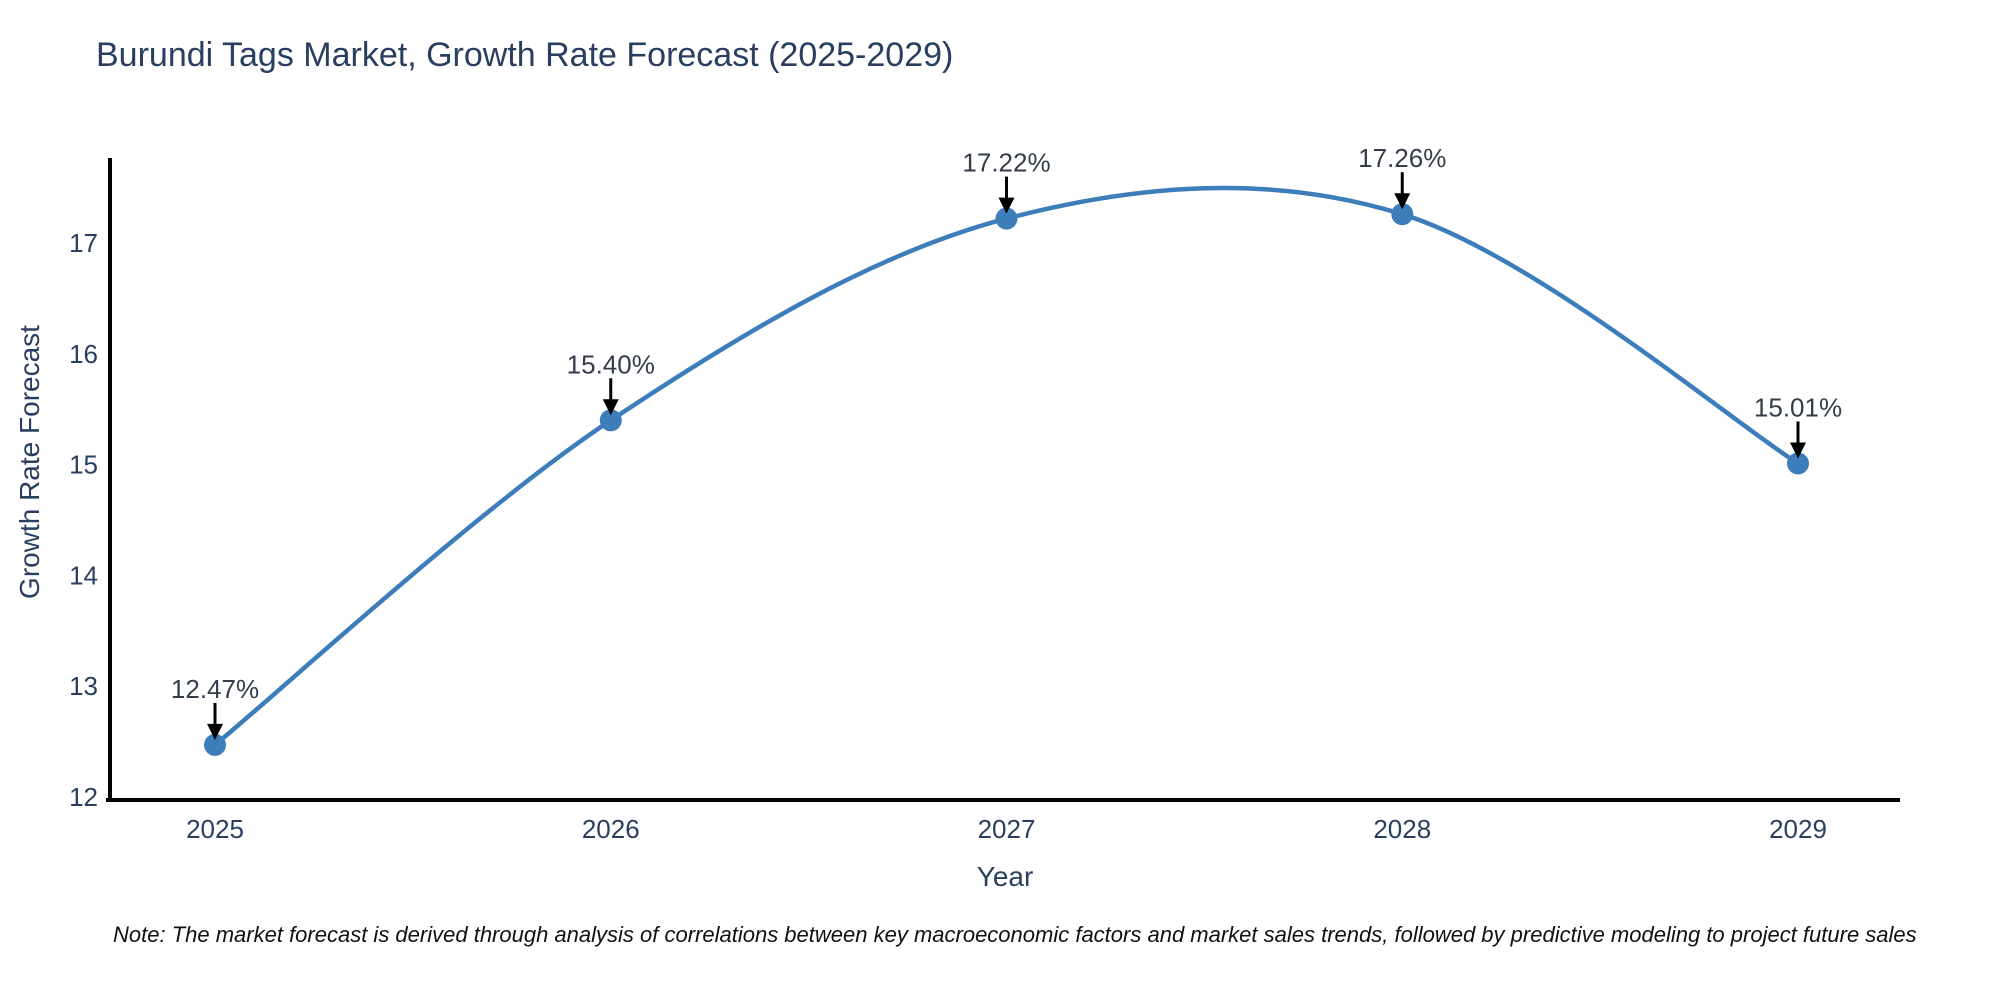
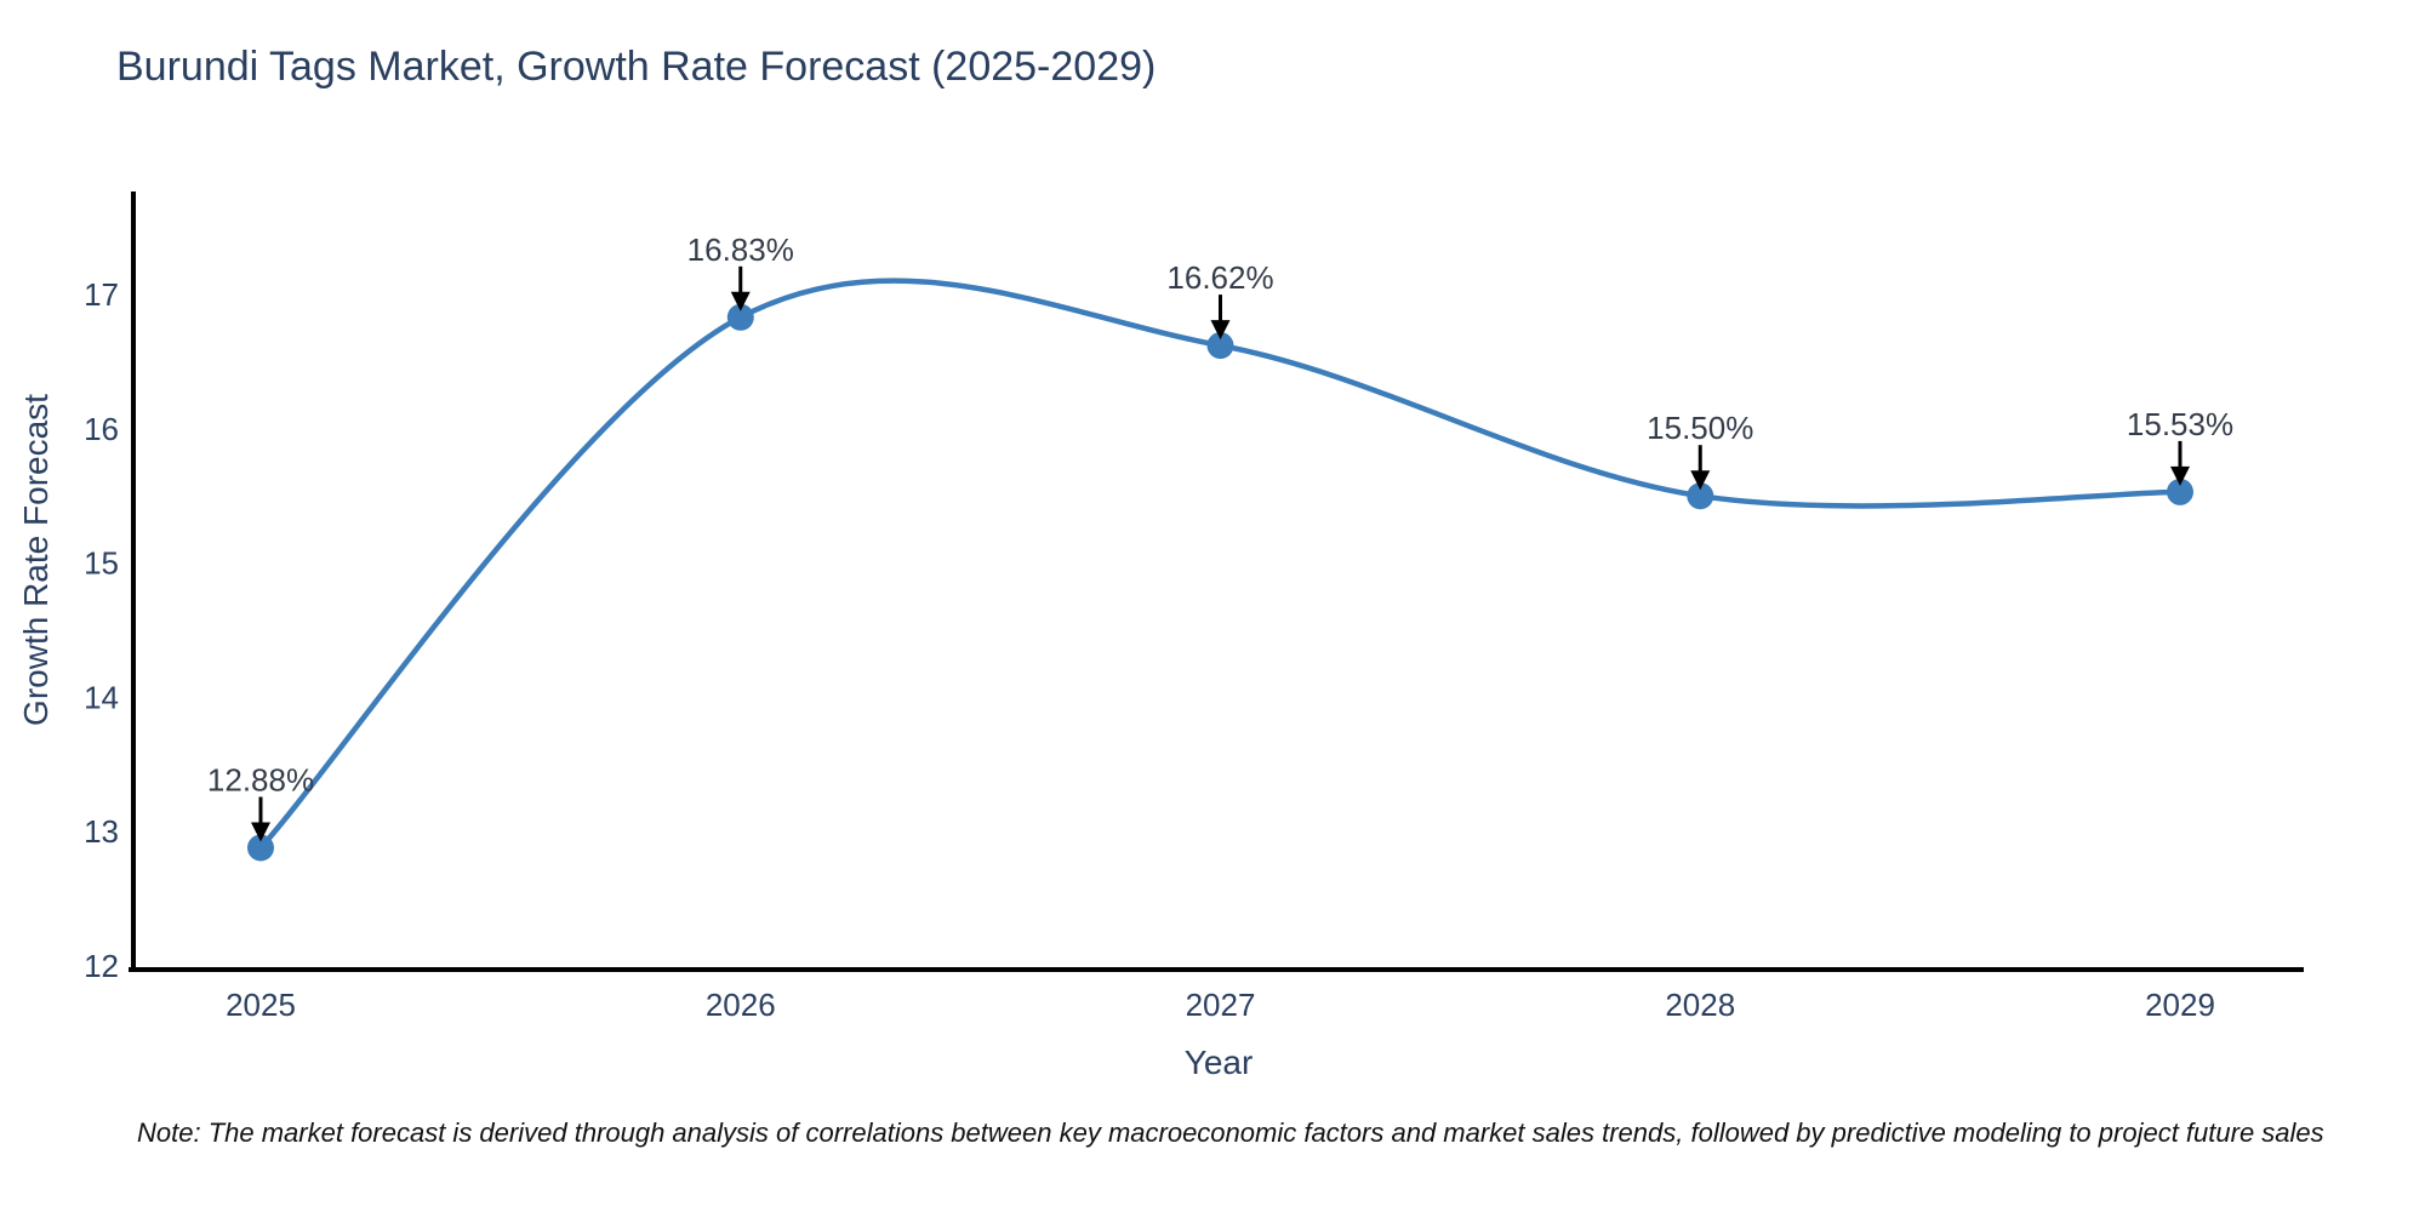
2025: 12.47% -> 12.88%
2026: 15.40% -> 16.83%
2027: 17.22% -> 16.62%
2028: 17.26% -> 15.50%
2029: 15.01% -> 15.53%
